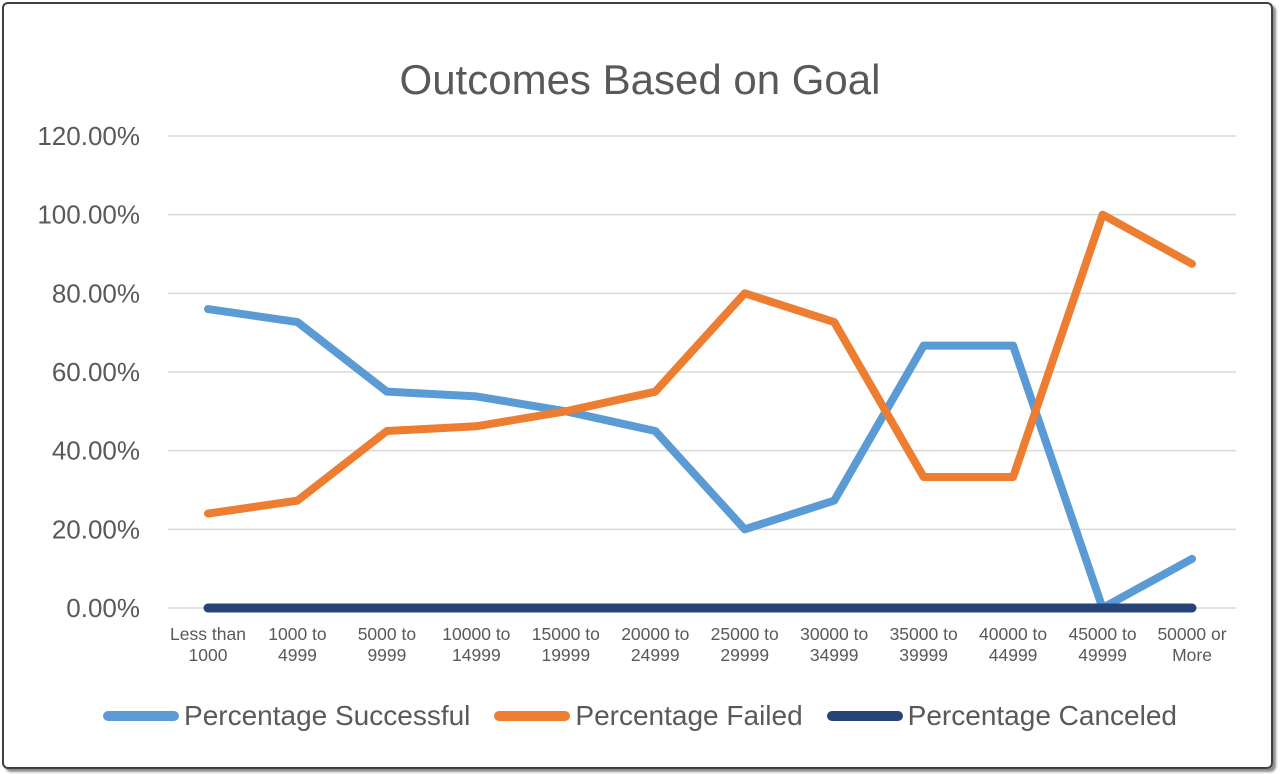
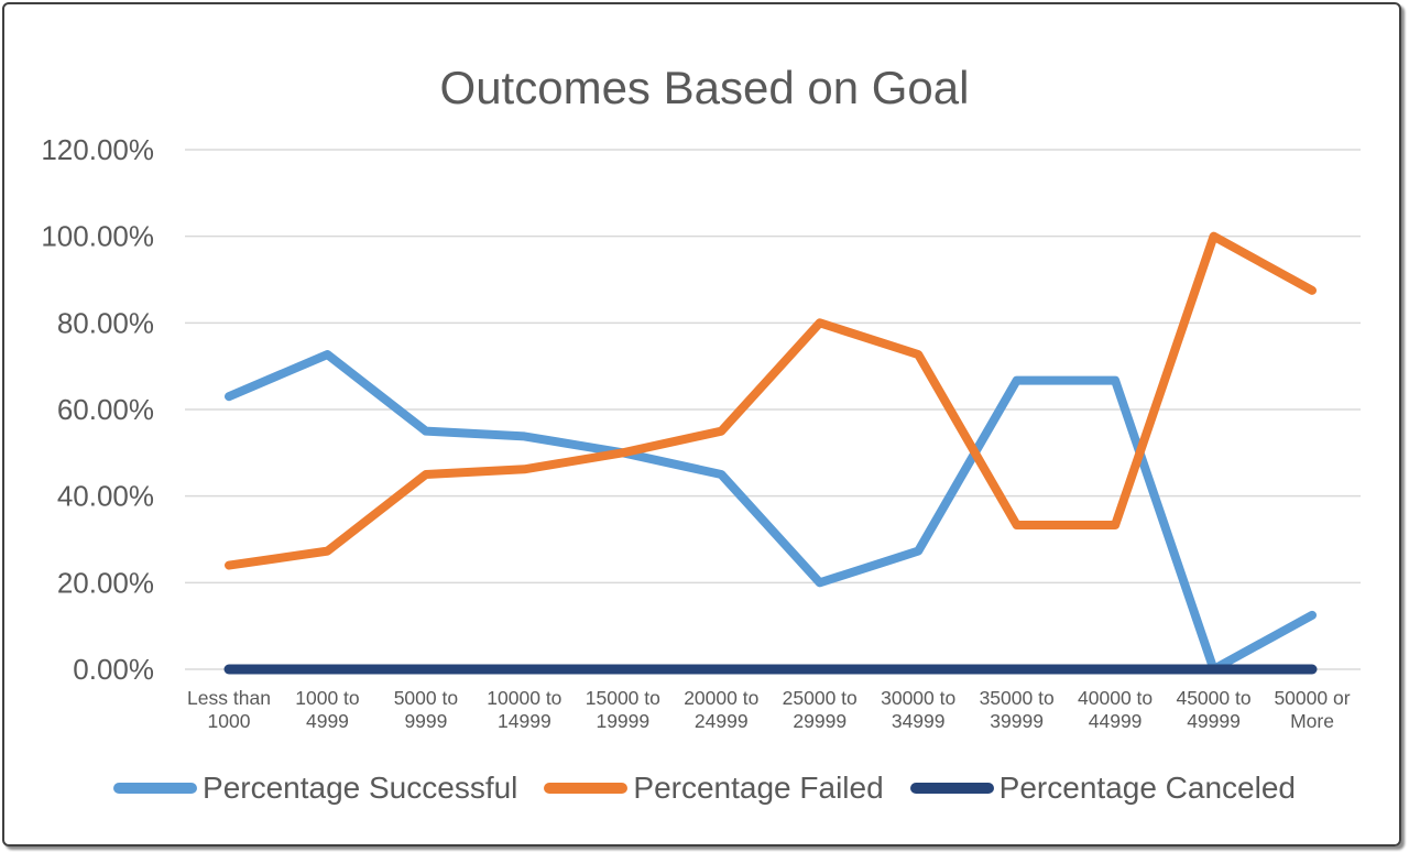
Percentage Successful/Less than 1000: 76% -> 63%
